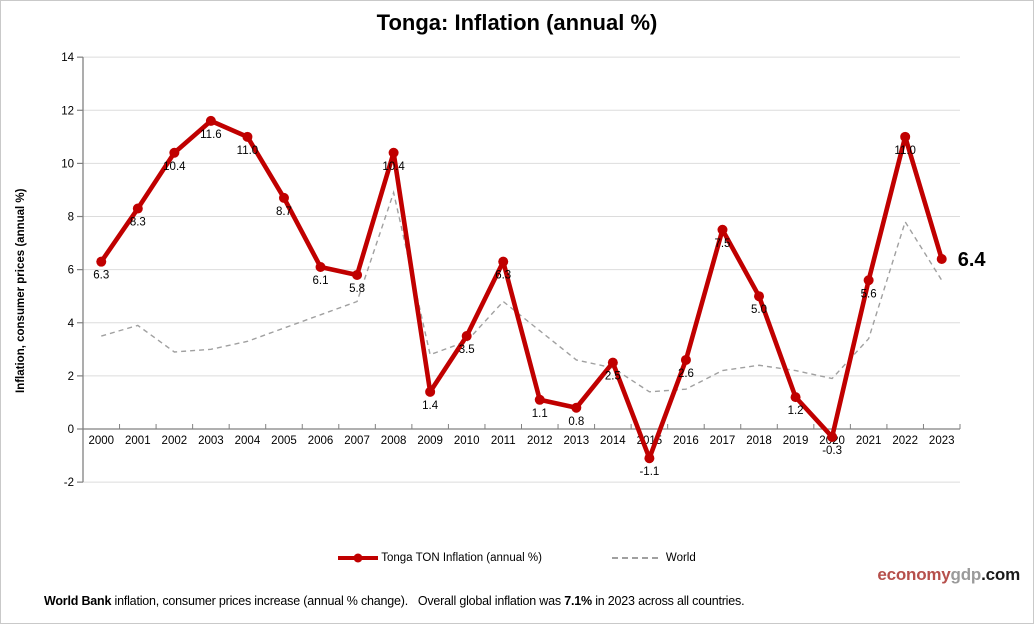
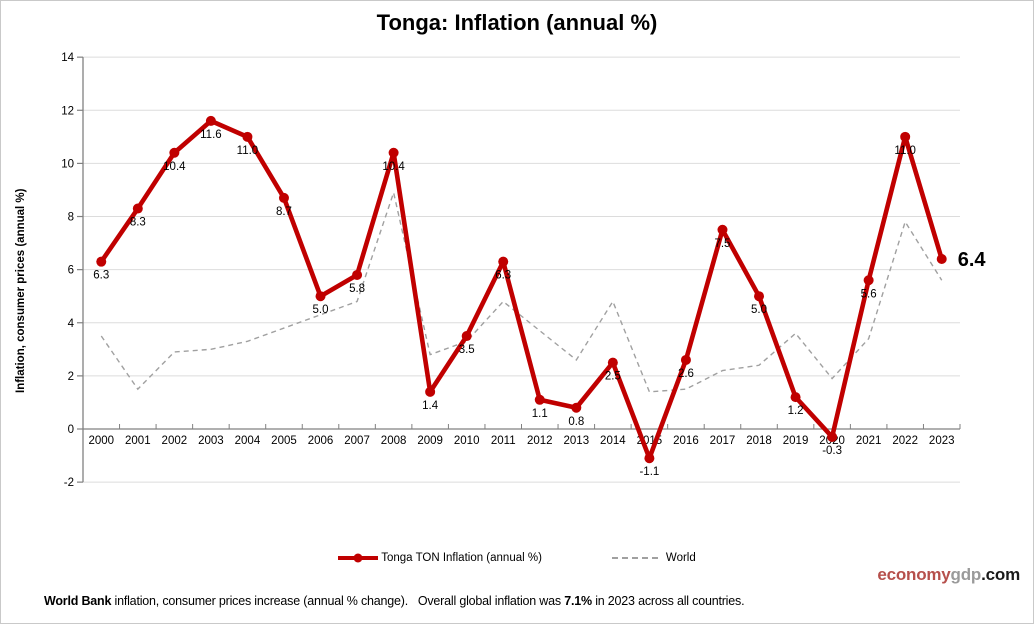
World/2001: 3.9 -> 1.5
Tonga TON Inflation (annual %)/2006: 6.1 -> 5.0
World/2014: 2.3 -> 4.8
World/2019: 2.2 -> 3.6
